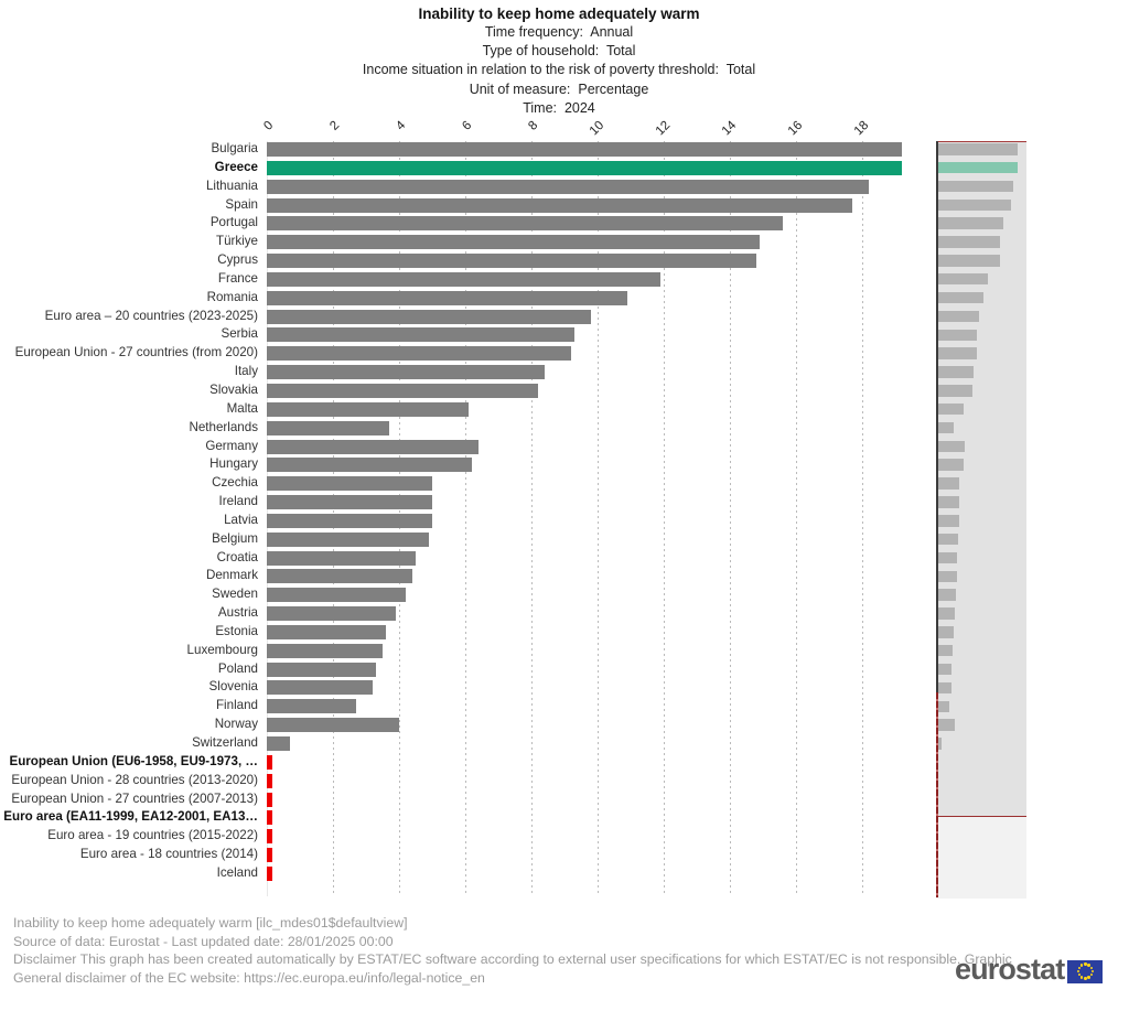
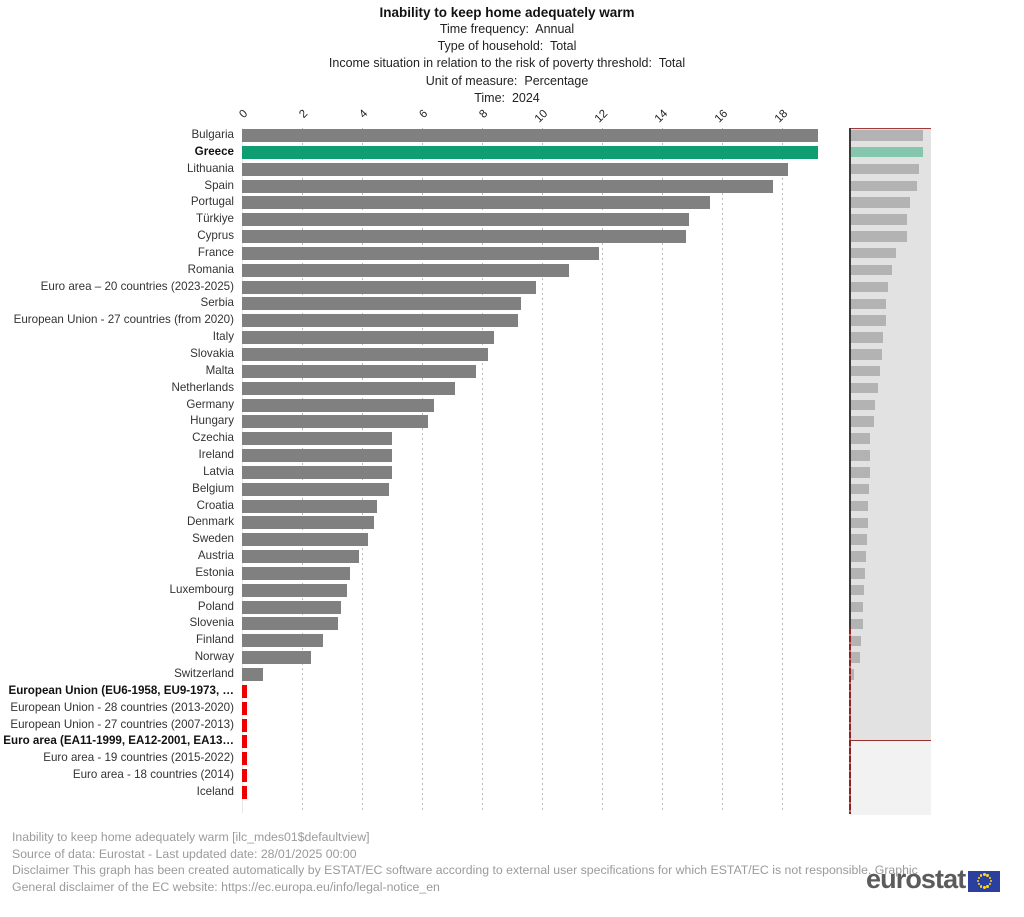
Malta: 6.1 -> 7.8
Netherlands: 3.7 -> 7.1
Norway: 4.0 -> 2.3
